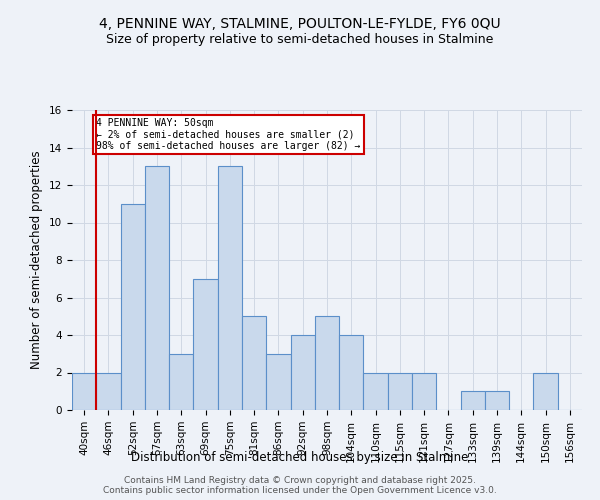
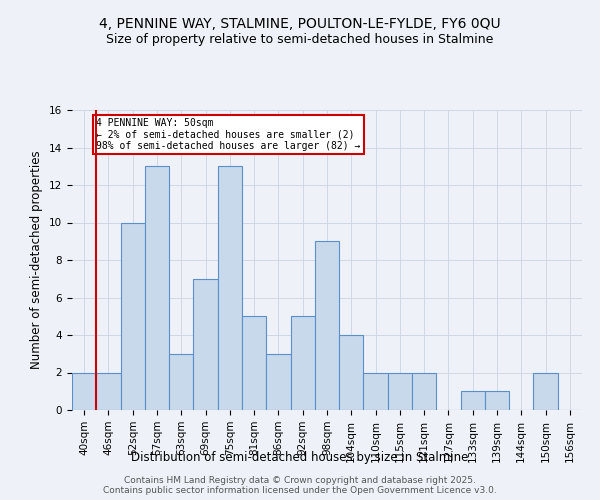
52sqm: 11 -> 10
92sqm: 4 -> 5
98sqm: 5 -> 9
